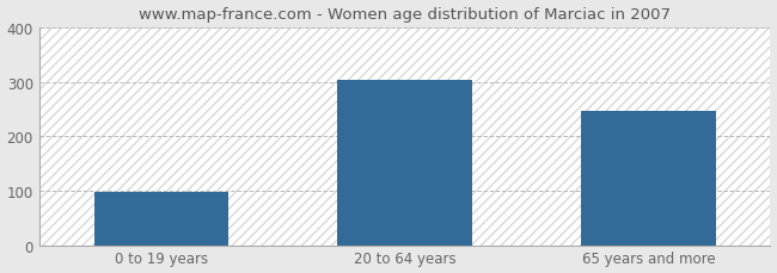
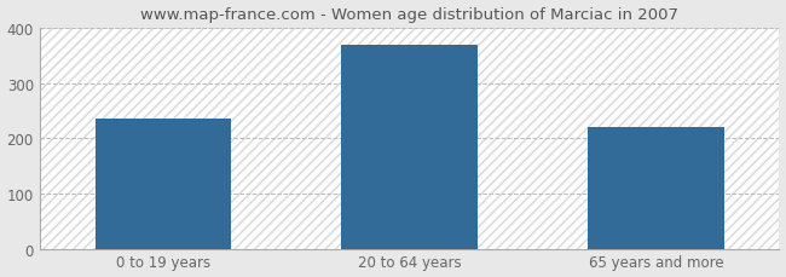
0 to 19 years: 97 -> 235
20 to 64 years: 303 -> 370
65 years and more: 247 -> 220
